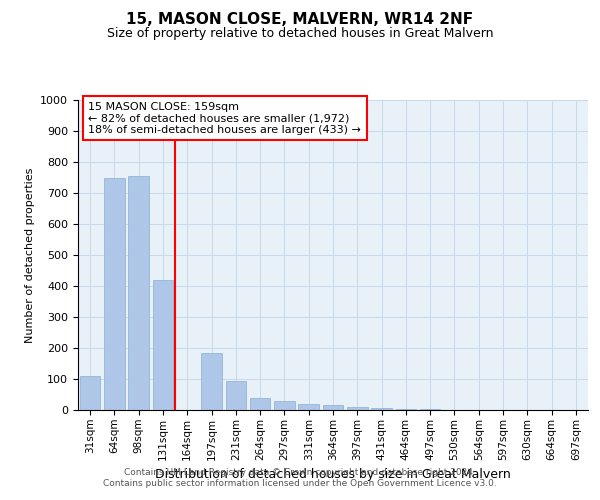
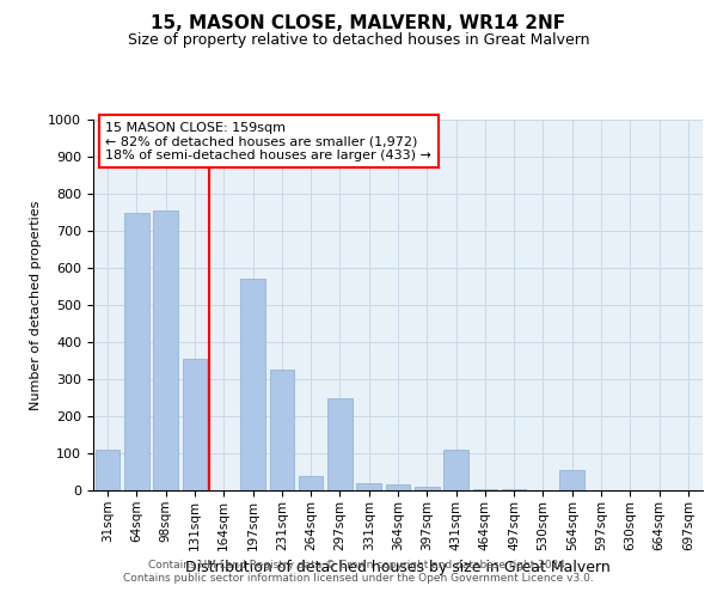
131sqm: 420 -> 355
197sqm: 185 -> 570
231sqm: 95 -> 325
297sqm: 30 -> 250
431sqm: 5 -> 110
564sqm: 1 -> 55
